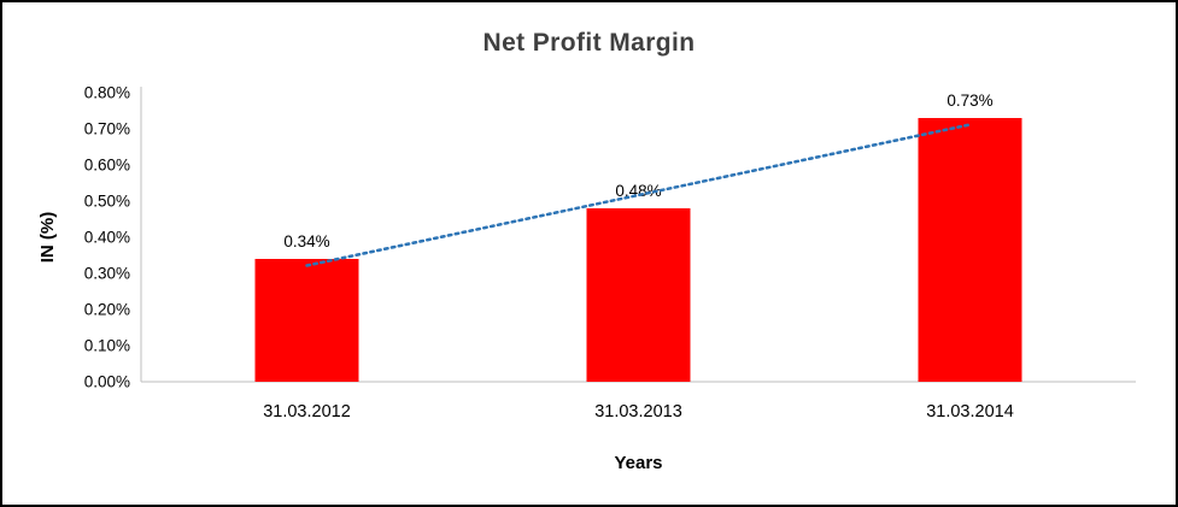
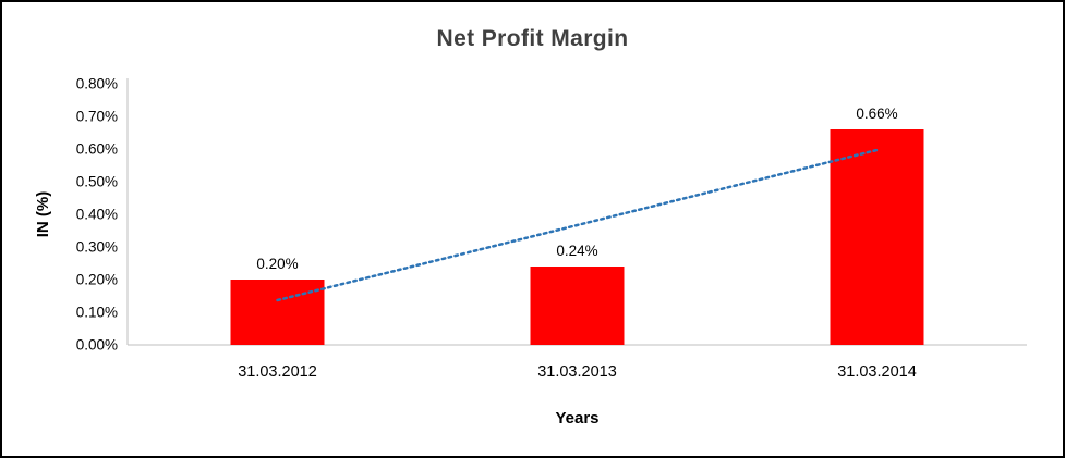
31.03.2012: 0.34% -> 0.20%
31.03.2013: 0.48% -> 0.24%
31.03.2014: 0.73% -> 0.66%
